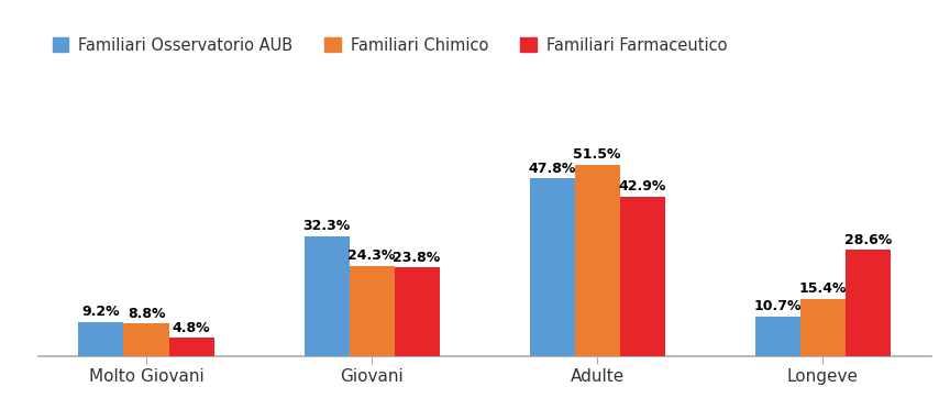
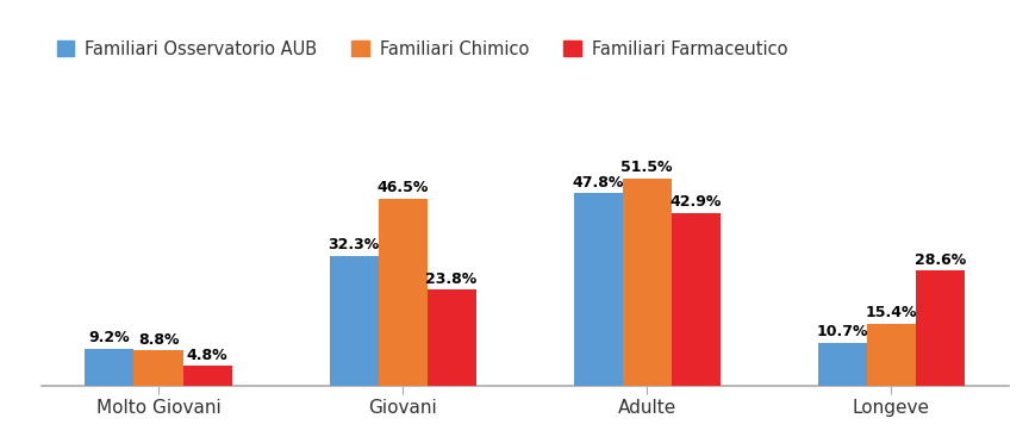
Familiari Chimico/Giovani: 24.3% -> 46.5%
